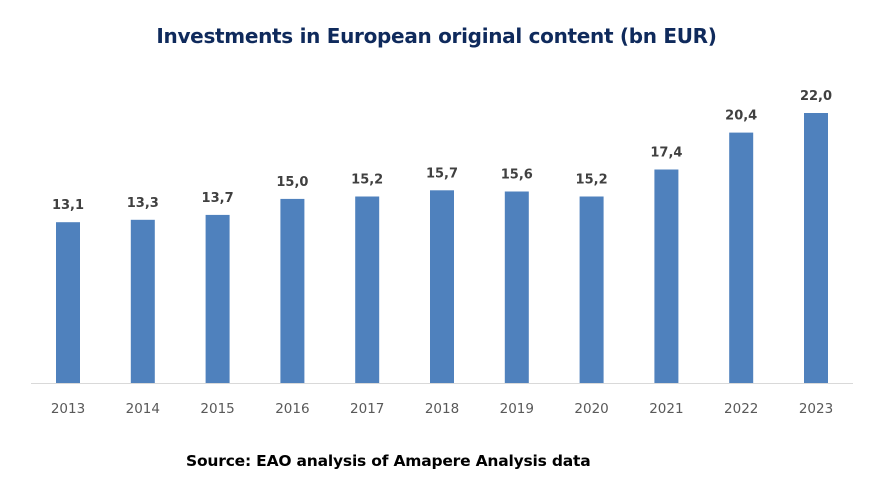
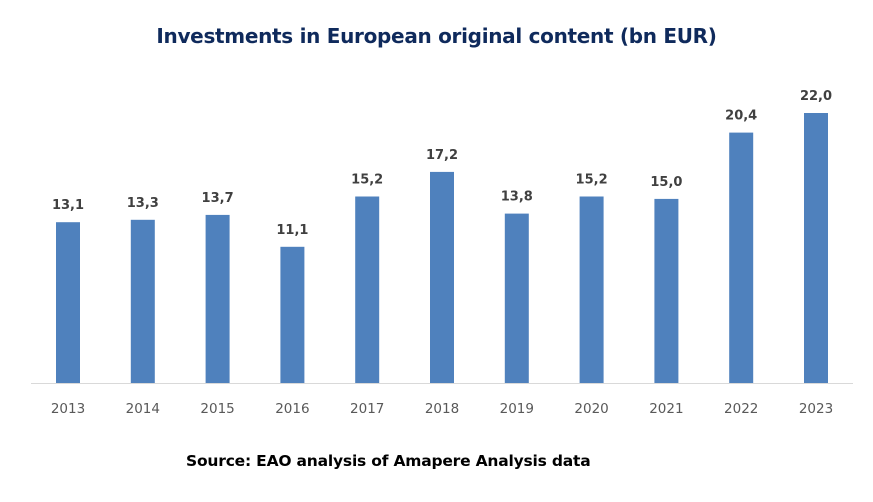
2016: 15,0 -> 11,1
2018: 15,7 -> 17,2
2019: 15,6 -> 13,8
2021: 17,4 -> 15,0
